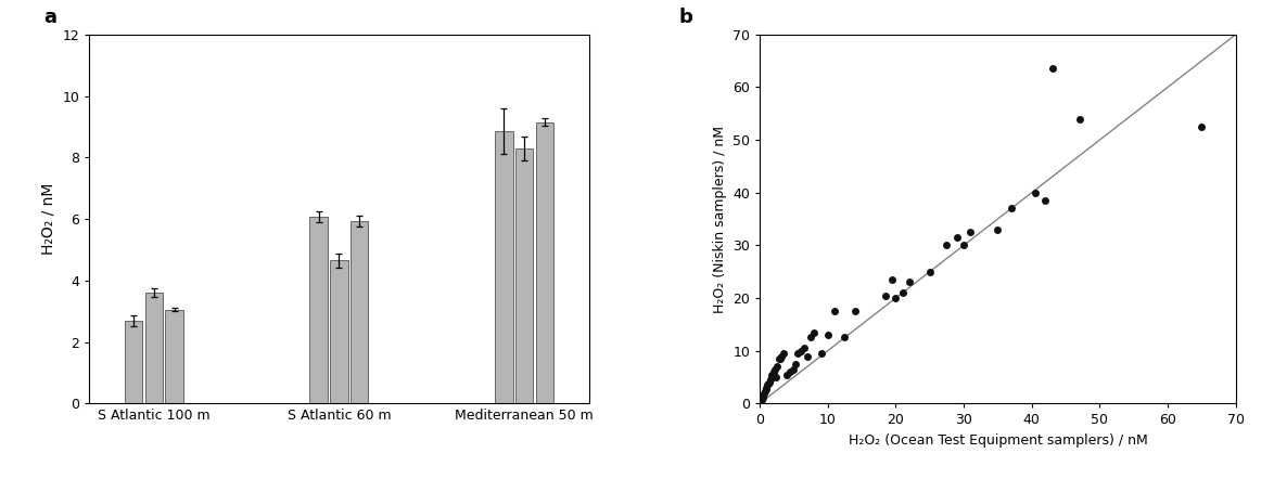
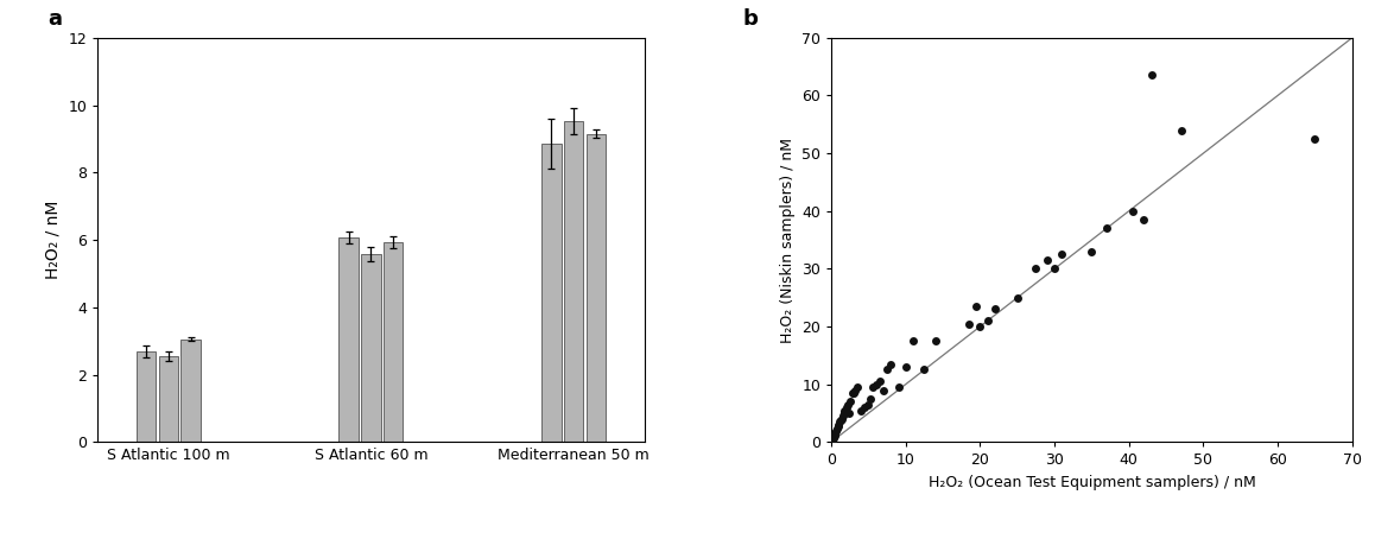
S Atlantic 100 m: 3.60 -> 2.55
S Atlantic 60 m: 4.65 -> 5.58
Mediterranean 50 m: 8.30 -> 9.52
